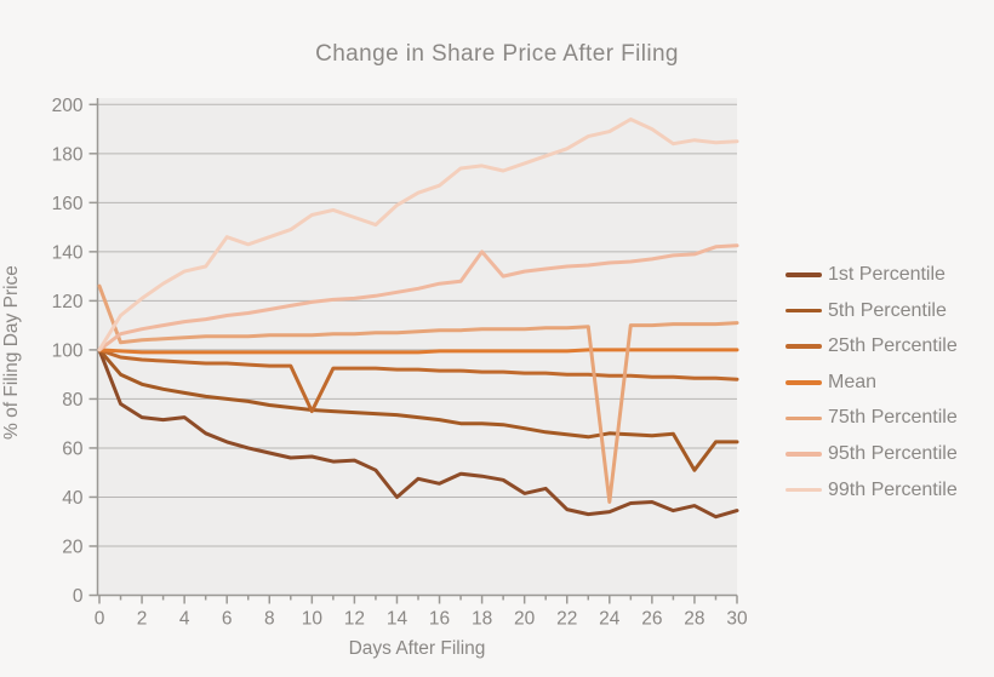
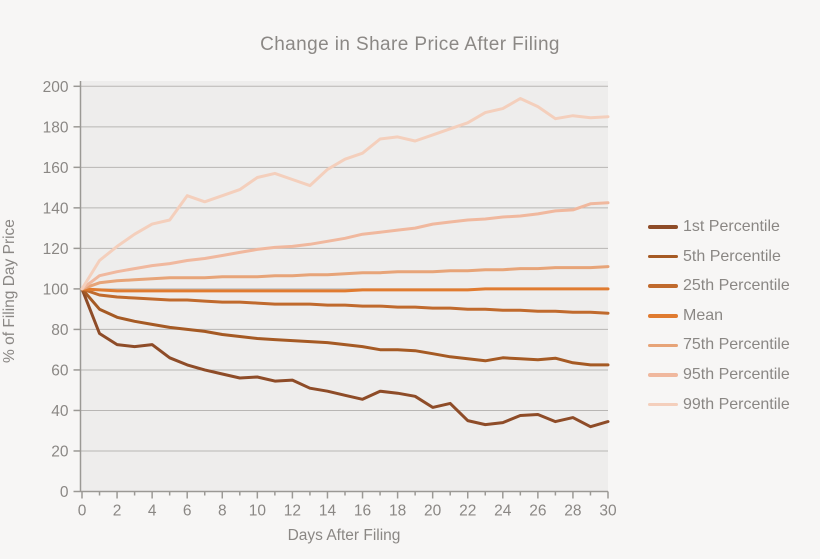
75th Percentile/0: 126 -> 100
25th Percentile/10: 75 -> 93
1st Percentile/14: 40 -> 50
95th Percentile/18: 140 -> 129
75th Percentile/24: 38 -> 110
5th Percentile/28: 51 -> 64
